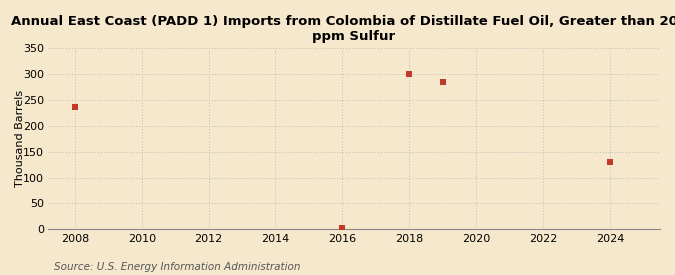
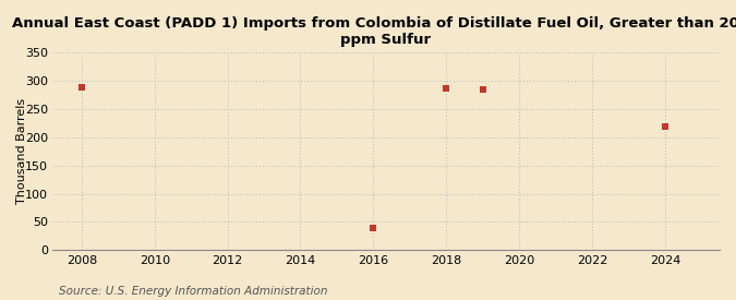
2008: 237 -> 288
2016: 2 -> 40
2018: 300 -> 286
2024: 130 -> 220
